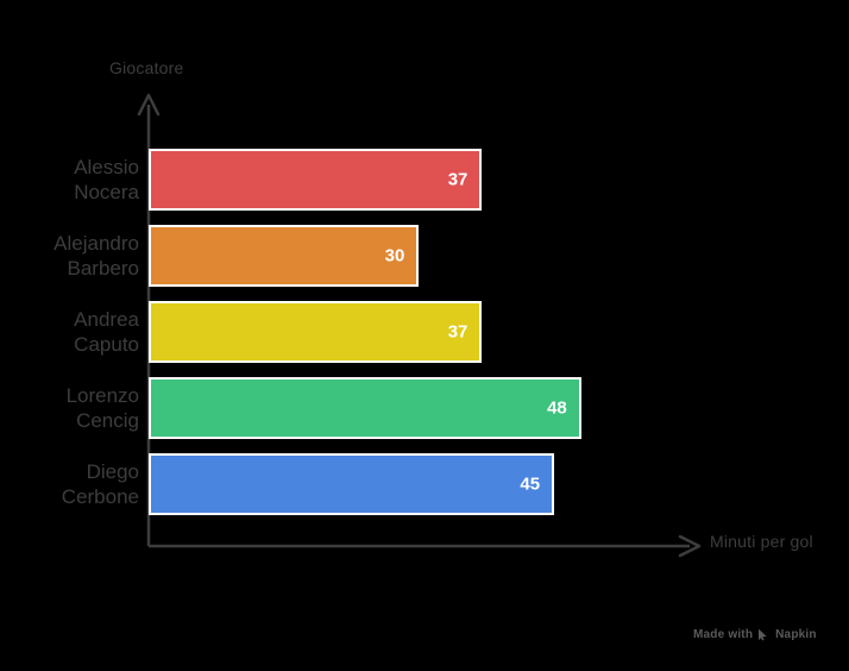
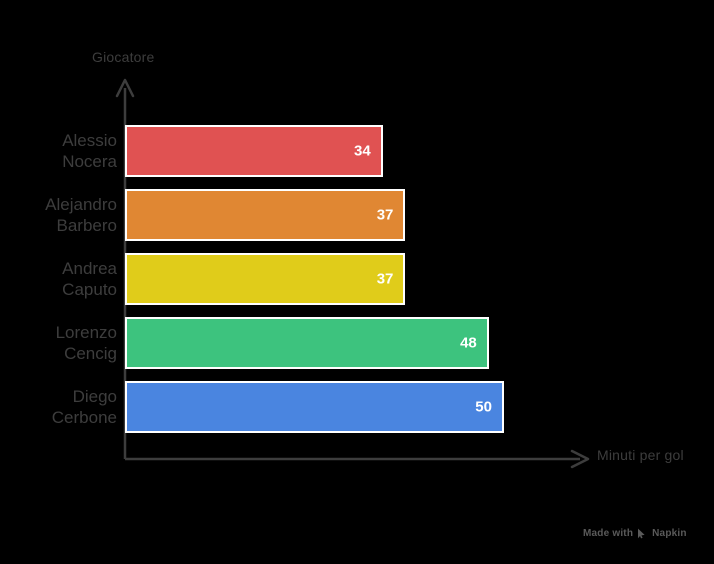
Alessio Nocera: 37 -> 34
Alejandro Barbero: 30 -> 37
Diego Cerbone: 45 -> 50
